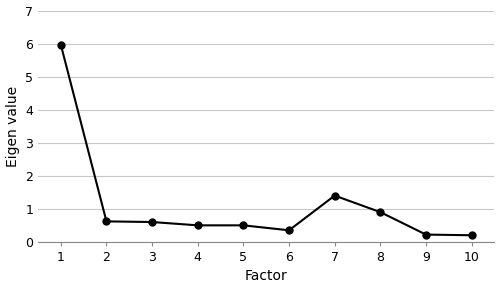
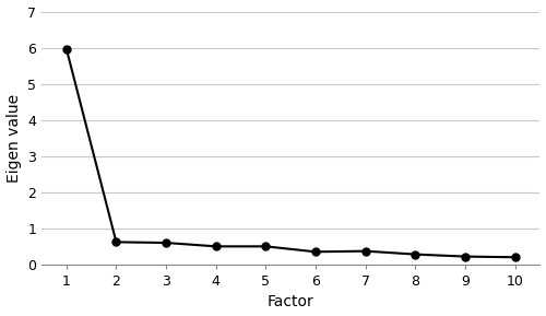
7: 1.40 -> 0.37
8: 0.90 -> 0.28
